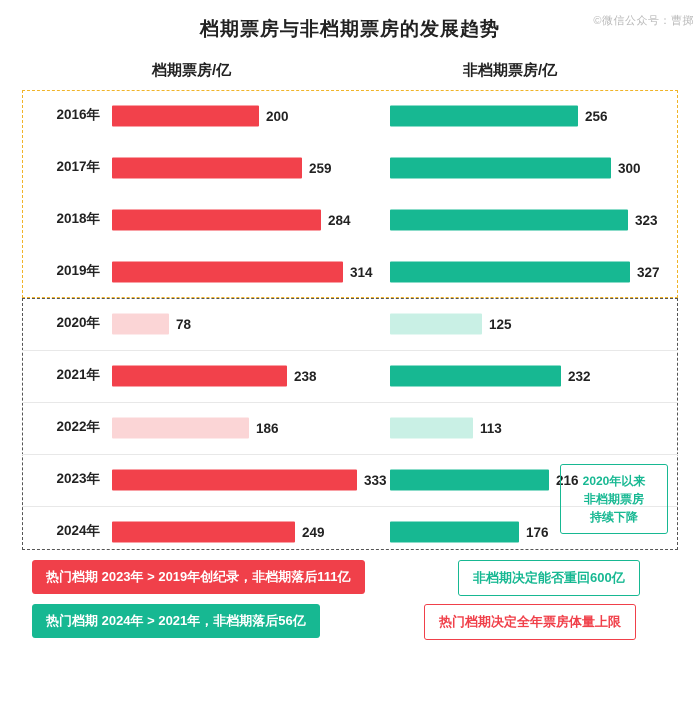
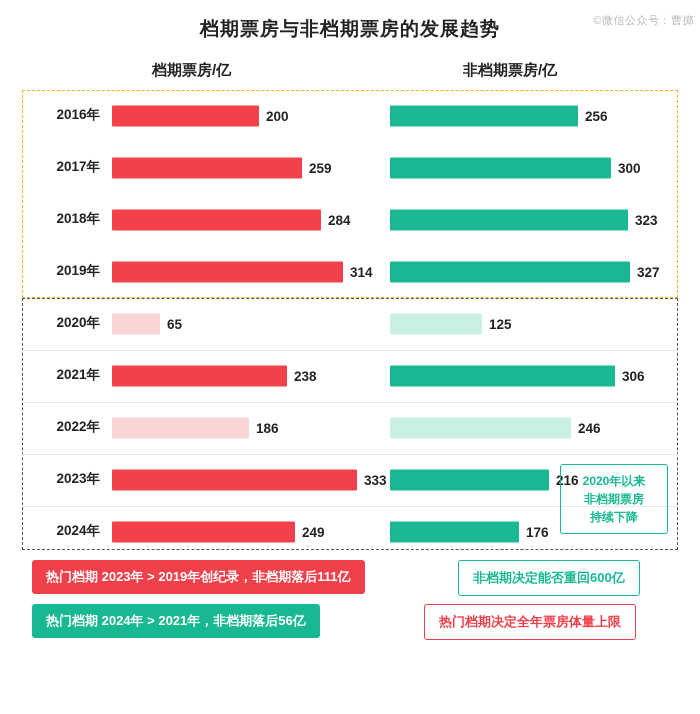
档期票房/亿/2020年: 78 -> 65
非档期票房/亿/2021年: 232 -> 306
非档期票房/亿/2022年: 113 -> 246
